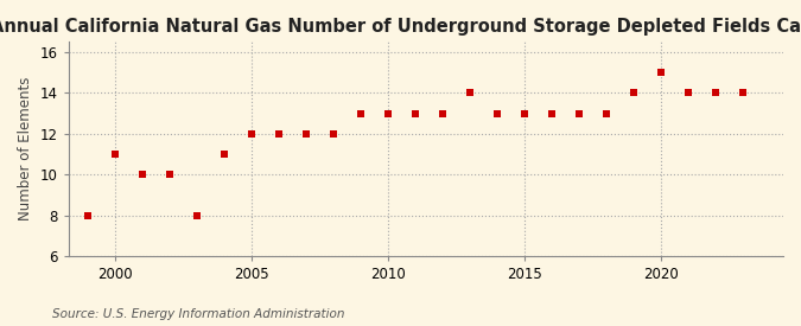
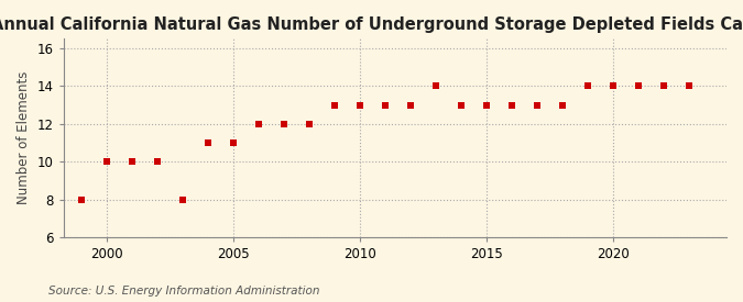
2000: 11 -> 10
2005: 12 -> 11
2020: 15 -> 14
